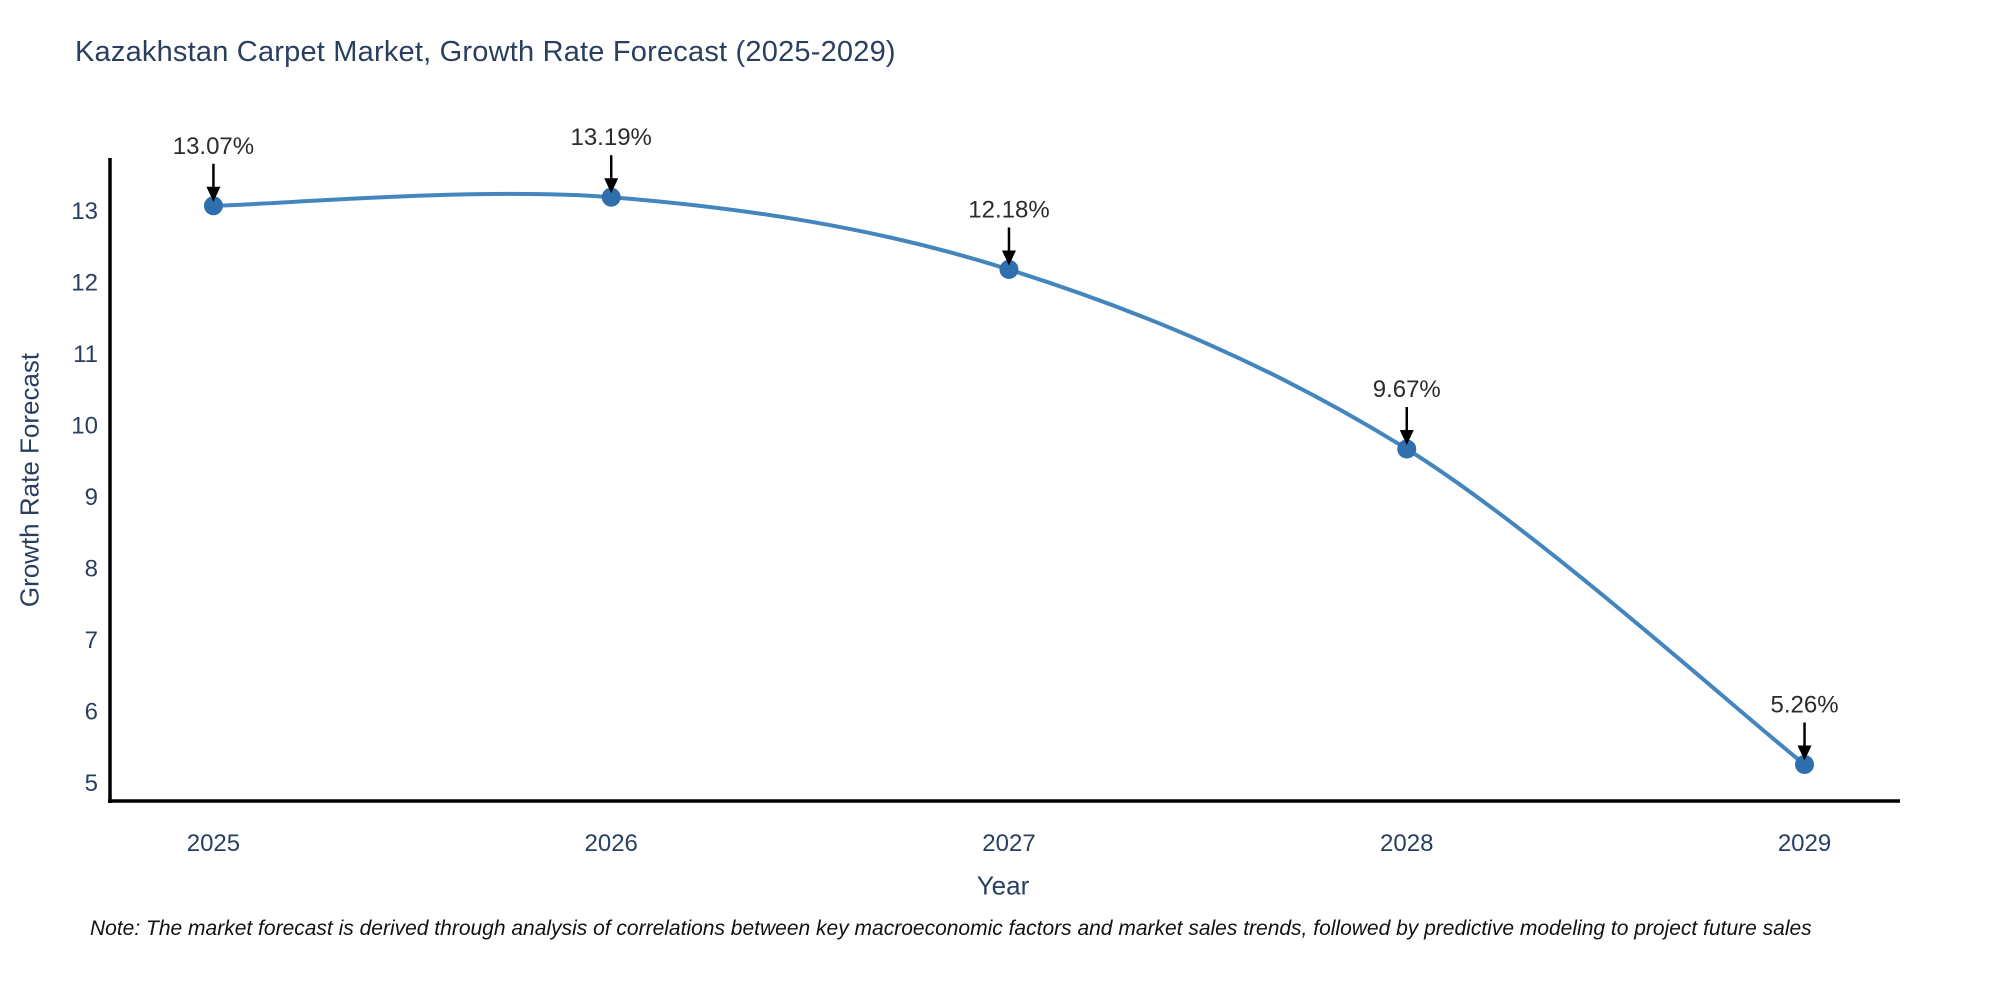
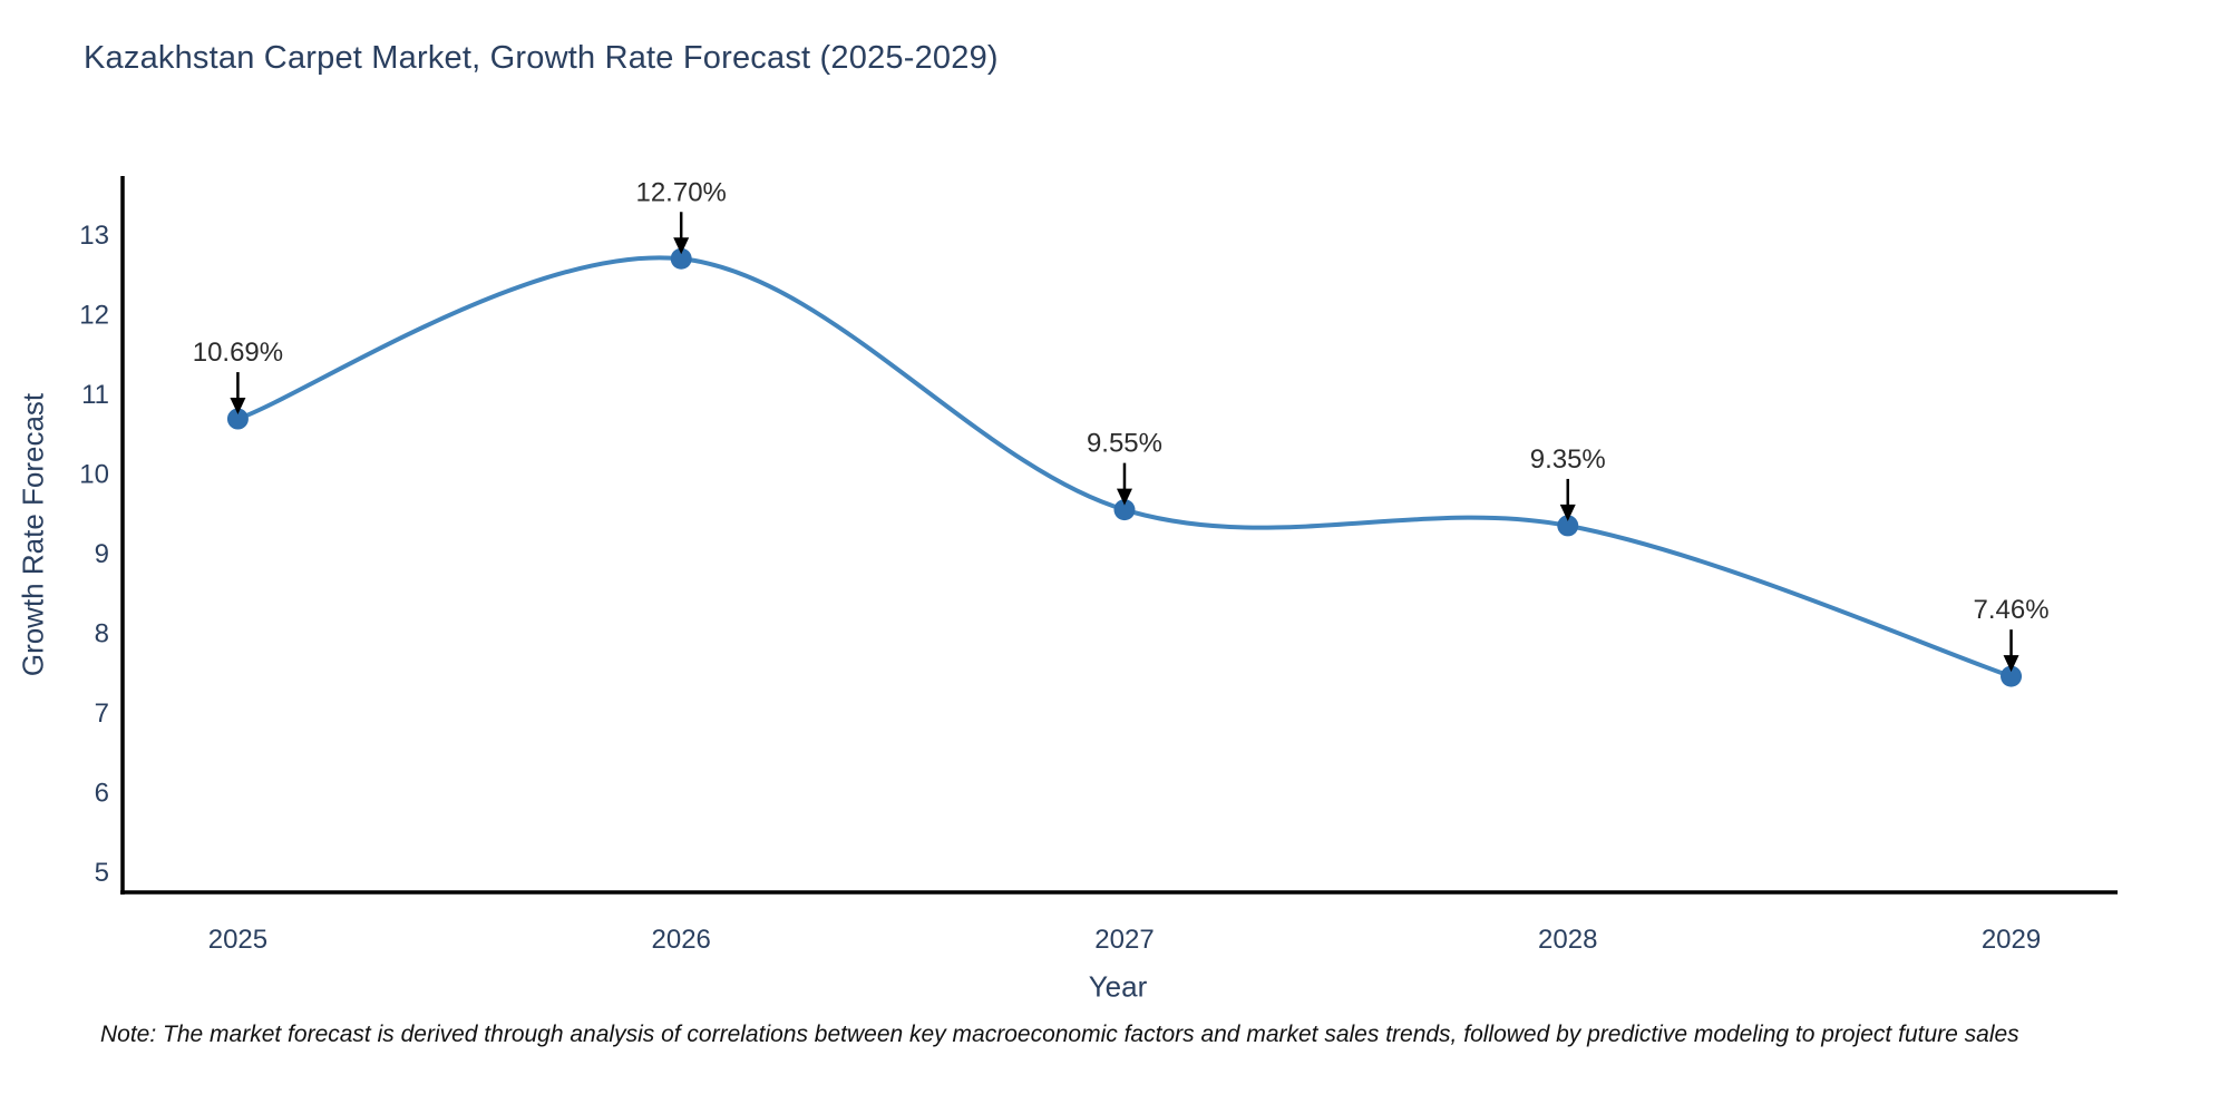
2025: 13.07% -> 10.69%
2026: 13.19% -> 12.70%
2027: 12.18% -> 9.55%
2028: 9.67% -> 9.35%
2029: 5.26% -> 7.46%
